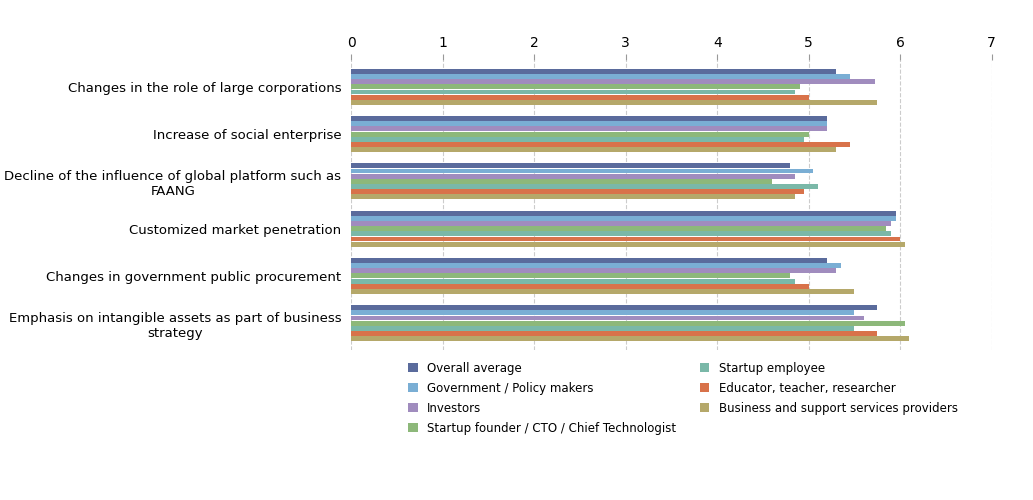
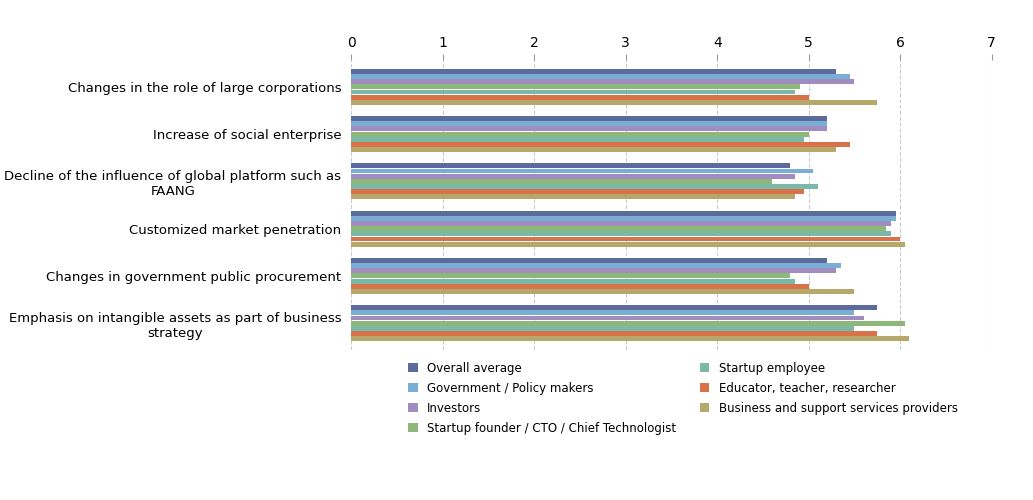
Investors/Changes in the role of large corporations: 5.72 -> 5.50
